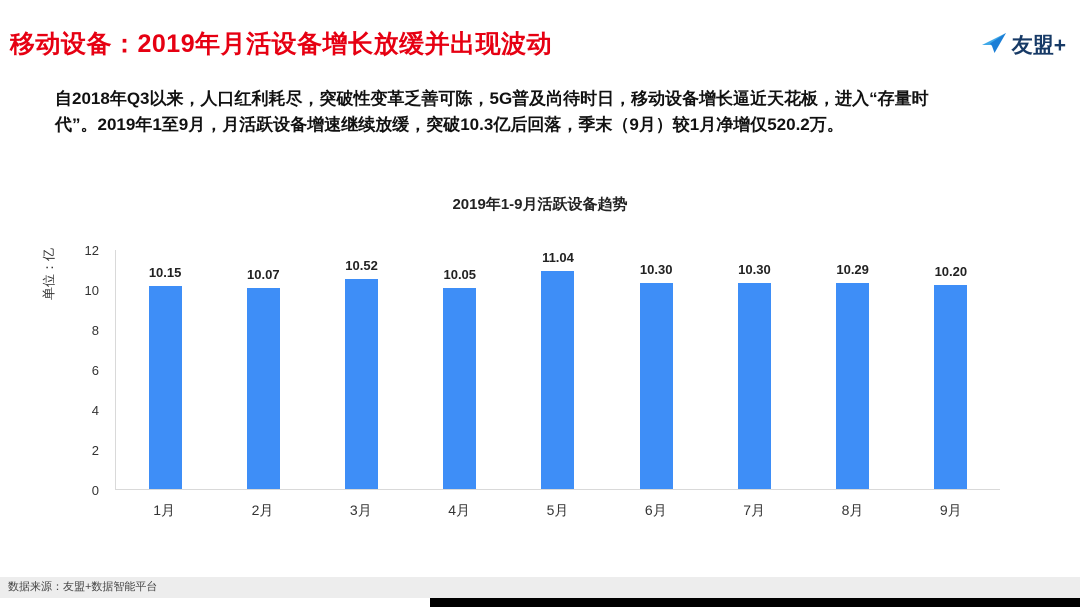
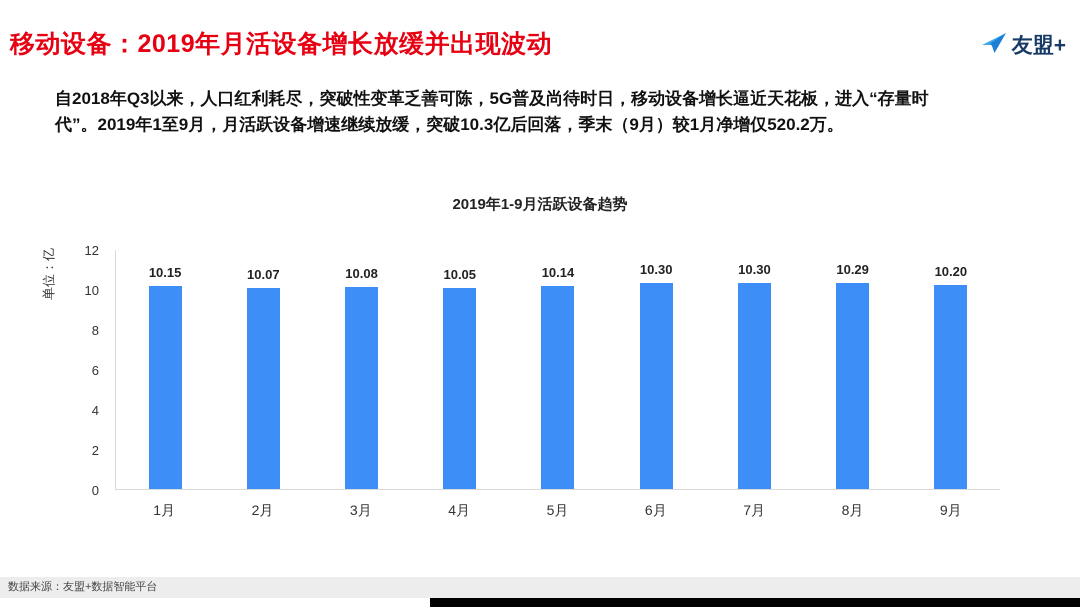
3月: 10.52 -> 10.08
5月: 11.04 -> 10.14
